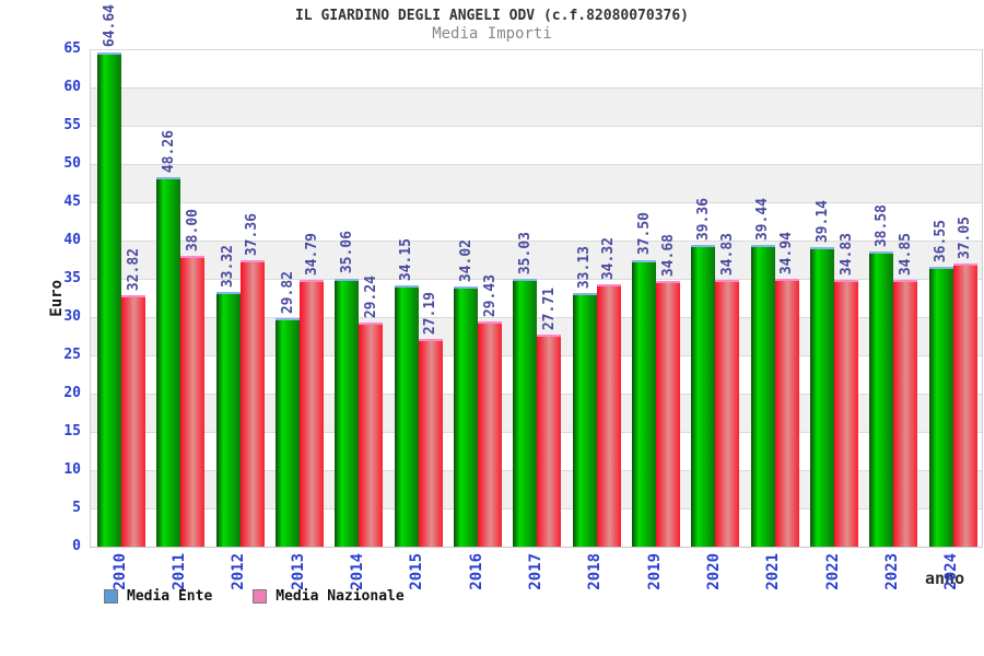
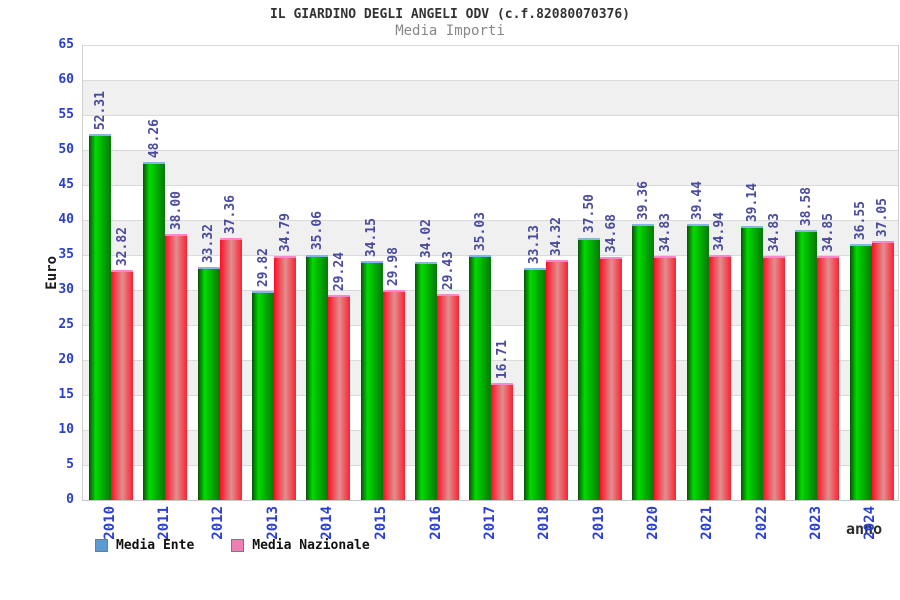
Media Ente/2010: 64.64 -> 52.31
Media Nazionale/2015: 27.19 -> 29.98
Media Nazionale/2017: 27.71 -> 16.71
